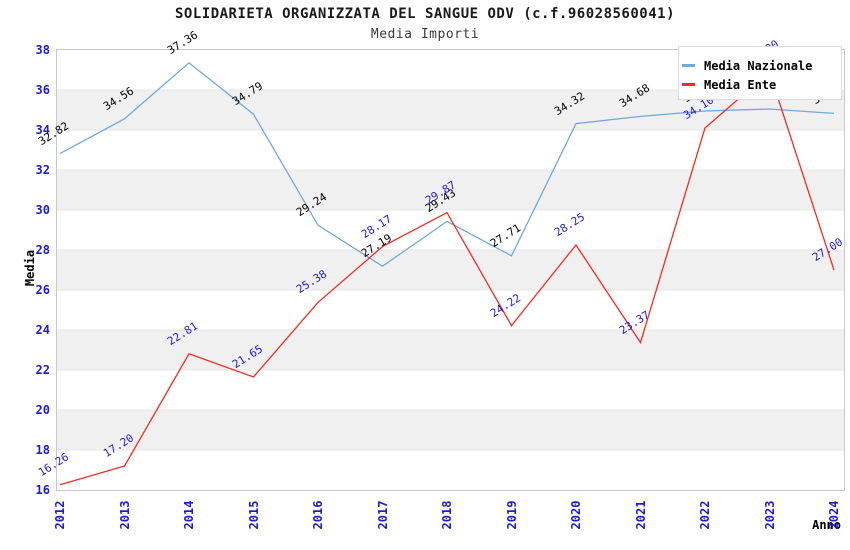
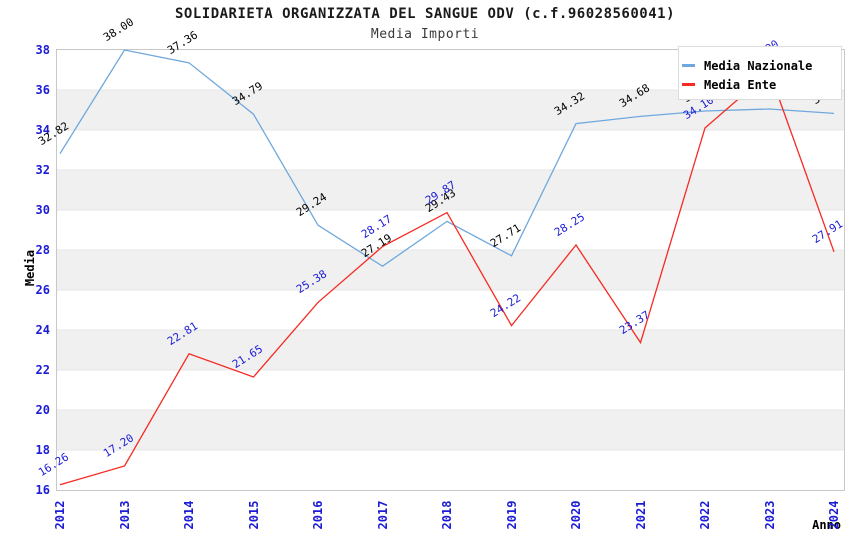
Media Nazionale/2013: 34.56 -> 38.00
Media Ente/2024: 27.00 -> 27.91
